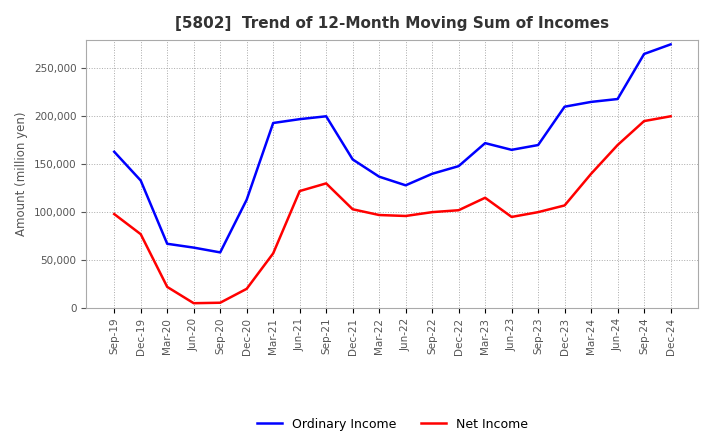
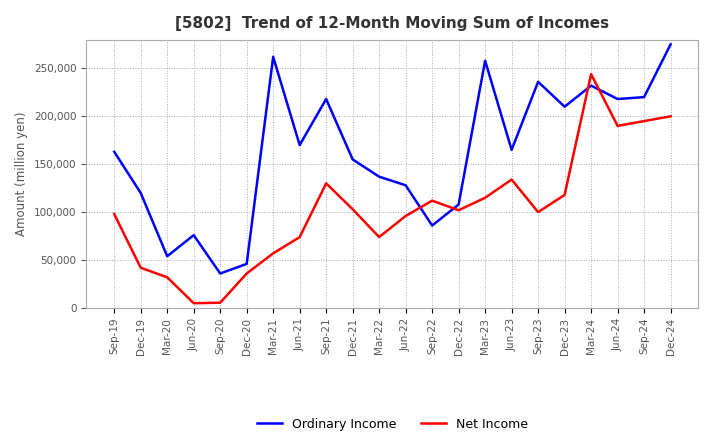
Ordinary Income/Dec-19: 133,000 -> 120,000
Net Income/Dec-19: 77,000 -> 42,000
Ordinary Income/Mar-20: 67,000 -> 54,000
Net Income/Mar-20: 22,000 -> 32,000
Ordinary Income/Jun-20: 63,000 -> 76,000
Ordinary Income/Sep-20: 58,000 -> 36,000
Ordinary Income/Dec-20: 113,000 -> 46,000
Net Income/Dec-20: 20,000 -> 36,000
Ordinary Income/Mar-21: 193,000 -> 262,000
Ordinary Income/Jun-21: 197,000 -> 170,000
Net Income/Jun-21: 122,000 -> 74,000
Ordinary Income/Sep-21: 200,000 -> 218,000
Net Income/Mar-22: 97,000 -> 74,000
Ordinary Income/Sep-22: 140,000 -> 86,000
Net Income/Sep-22: 100,000 -> 112,000
Ordinary Income/Dec-22: 148,000 -> 108,000
Ordinary Income/Mar-23: 172,000 -> 258,000
Net Income/Jun-23: 95,000 -> 134,000
Ordinary Income/Sep-23: 170,000 -> 236,000
Net Income/Dec-23: 107,000 -> 118,000
Ordinary Income/Mar-24: 215,000 -> 232,000
Net Income/Mar-24: 140,000 -> 244,000
Net Income/Jun-24: 170,000 -> 190,000
Ordinary Income/Sep-24: 265,000 -> 220,000
